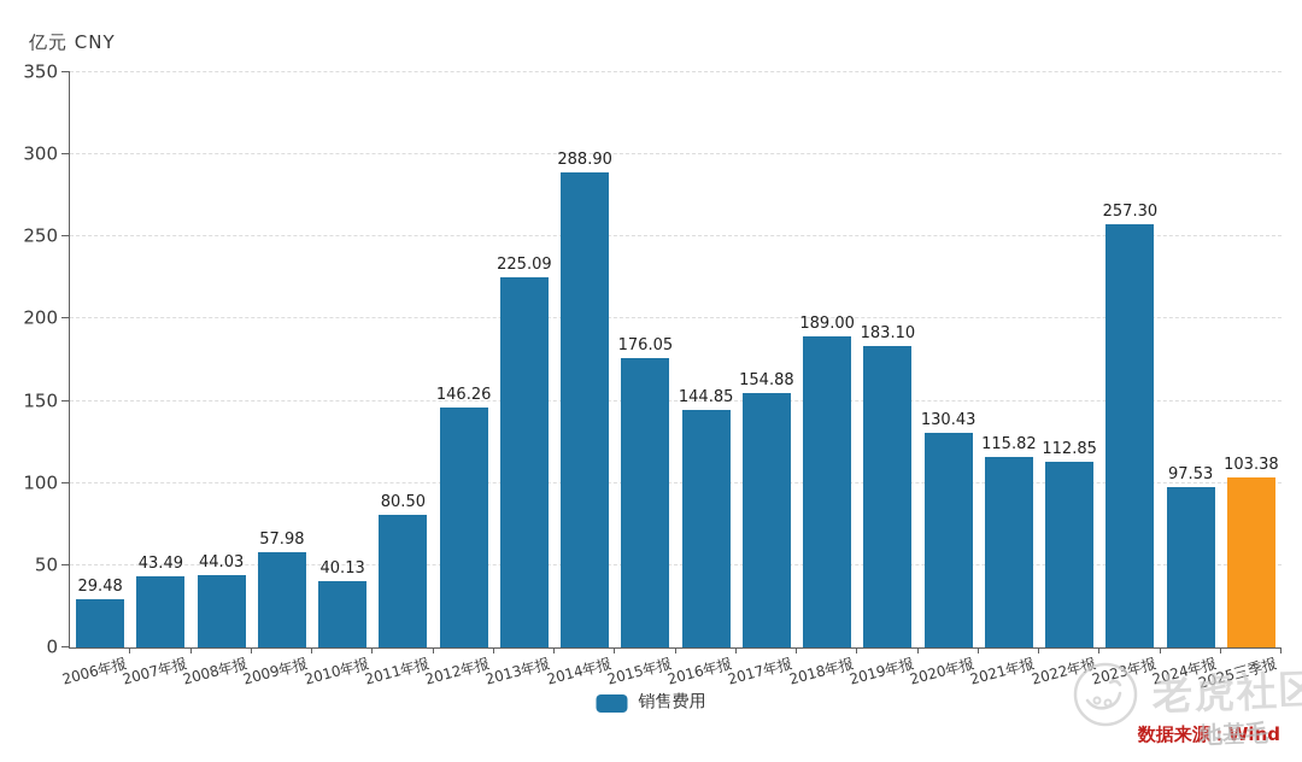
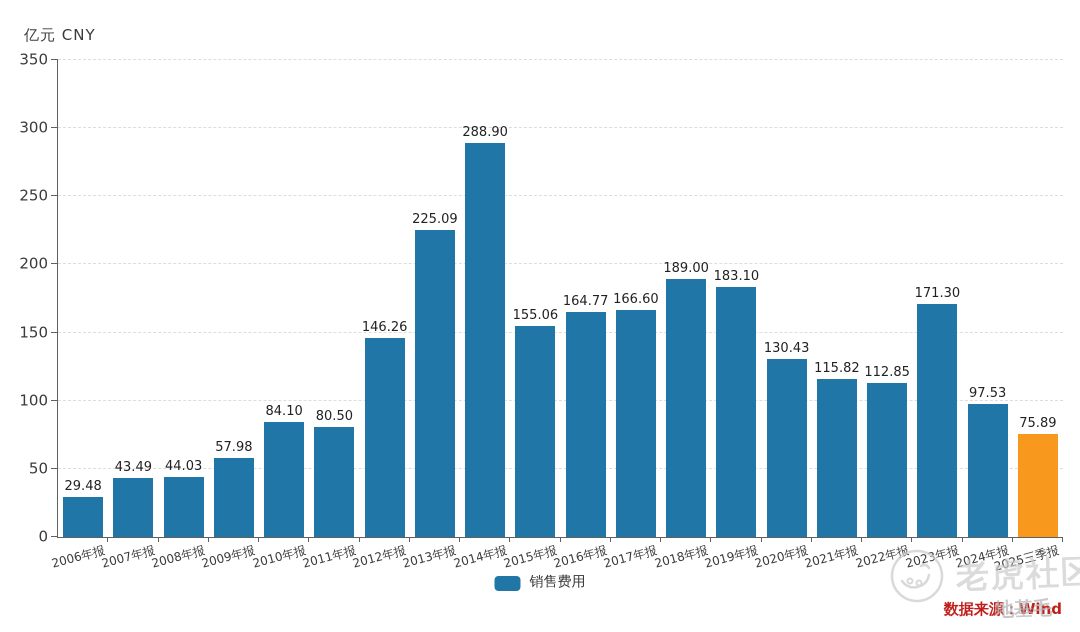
2010年报: 40.13 -> 84.10
2015年报: 176.05 -> 155.06
2016年报: 144.85 -> 164.77
2017年报: 154.88 -> 166.60
2023年报: 257.30 -> 171.30
2025三季报: 103.38 -> 75.89
